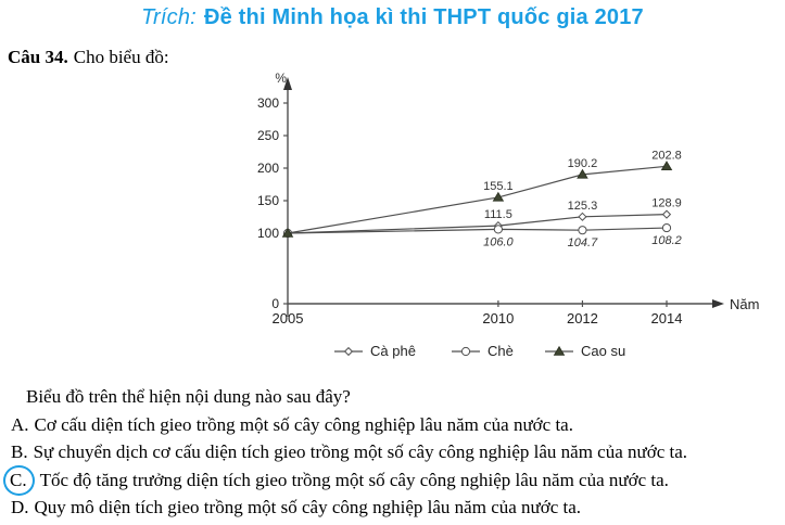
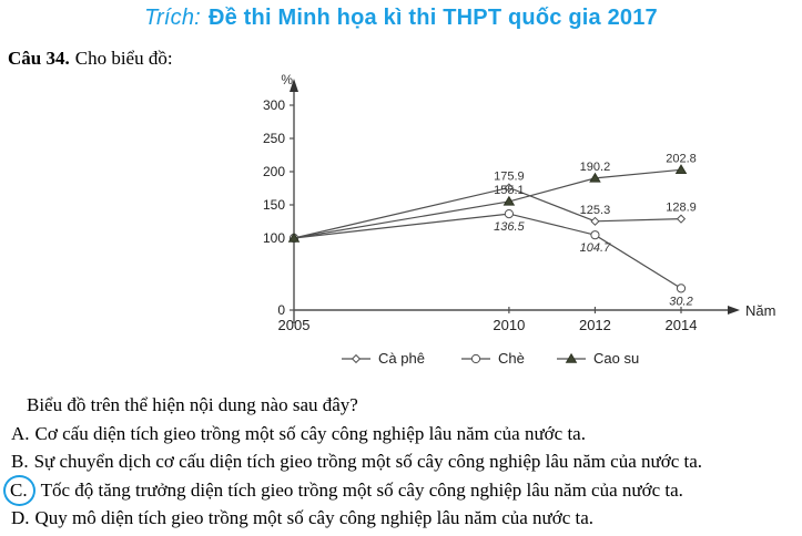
Cà phê/2010: 111.5 -> 175.9
Chè/2010: 106.0 -> 136.5
Chè/2014: 108.2 -> 30.2
